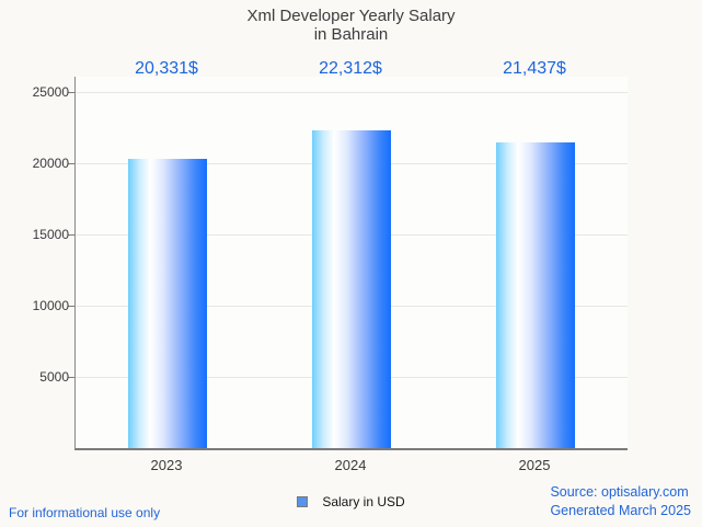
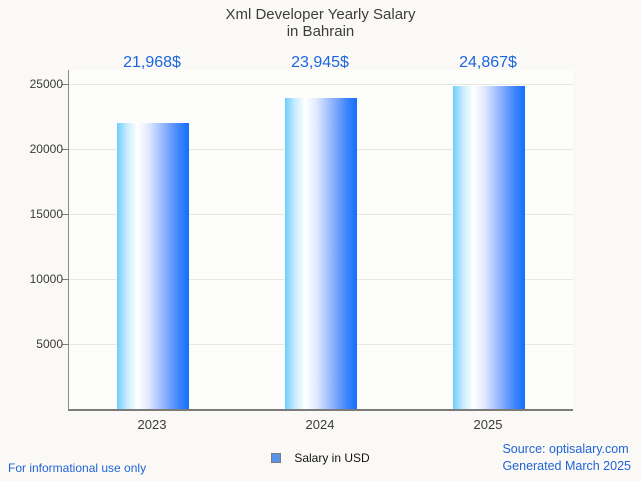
2023: 20,331 -> 21,968
2024: 22,312 -> 23,945
2025: 21,437 -> 24,867
